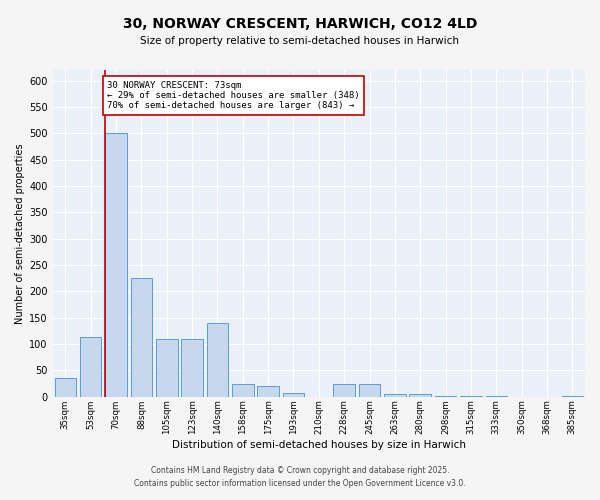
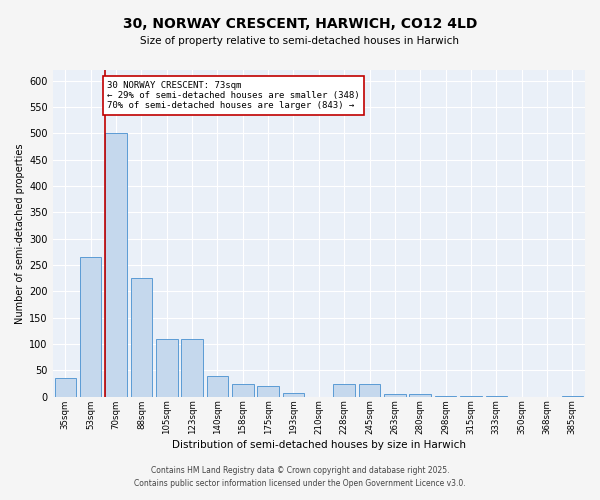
53sqm: 114 -> 265
140sqm: 140 -> 40
